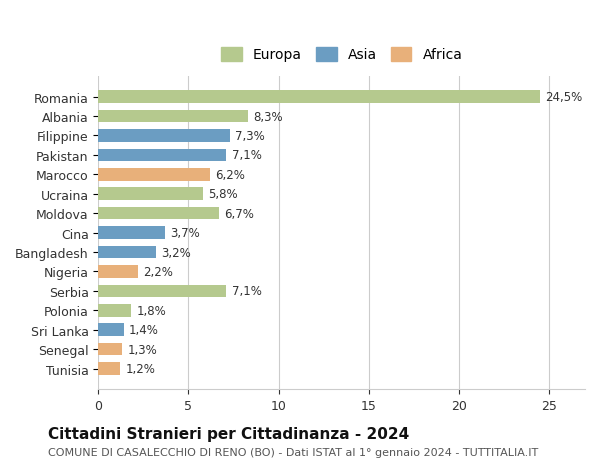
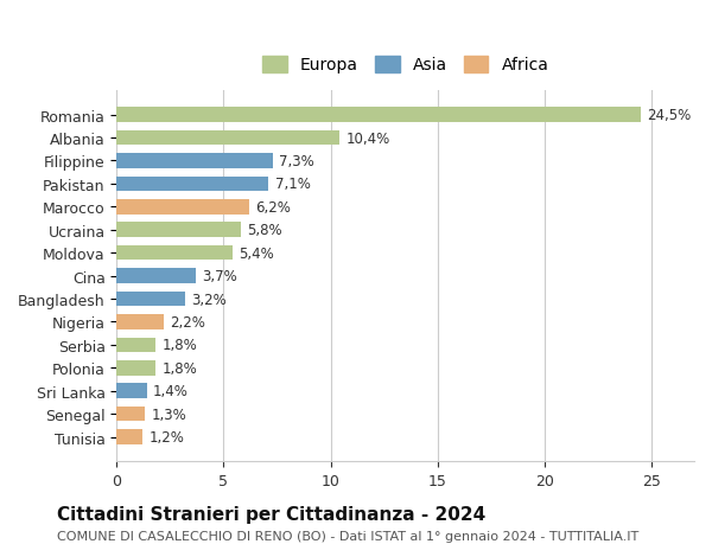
Albania: 8,3% -> 10,4%
Moldova: 6,7% -> 5,4%
Serbia: 7,1% -> 1,8%
